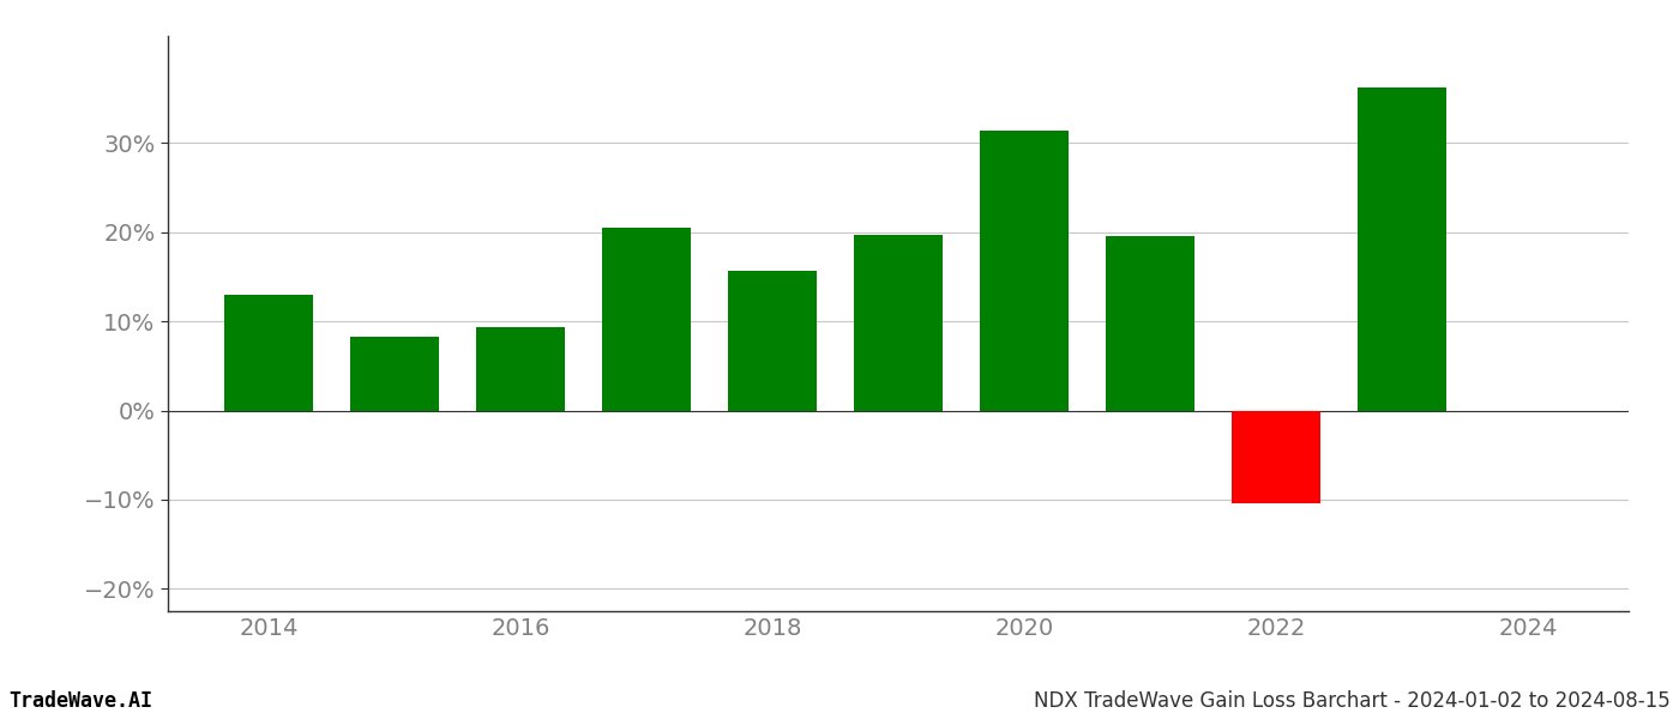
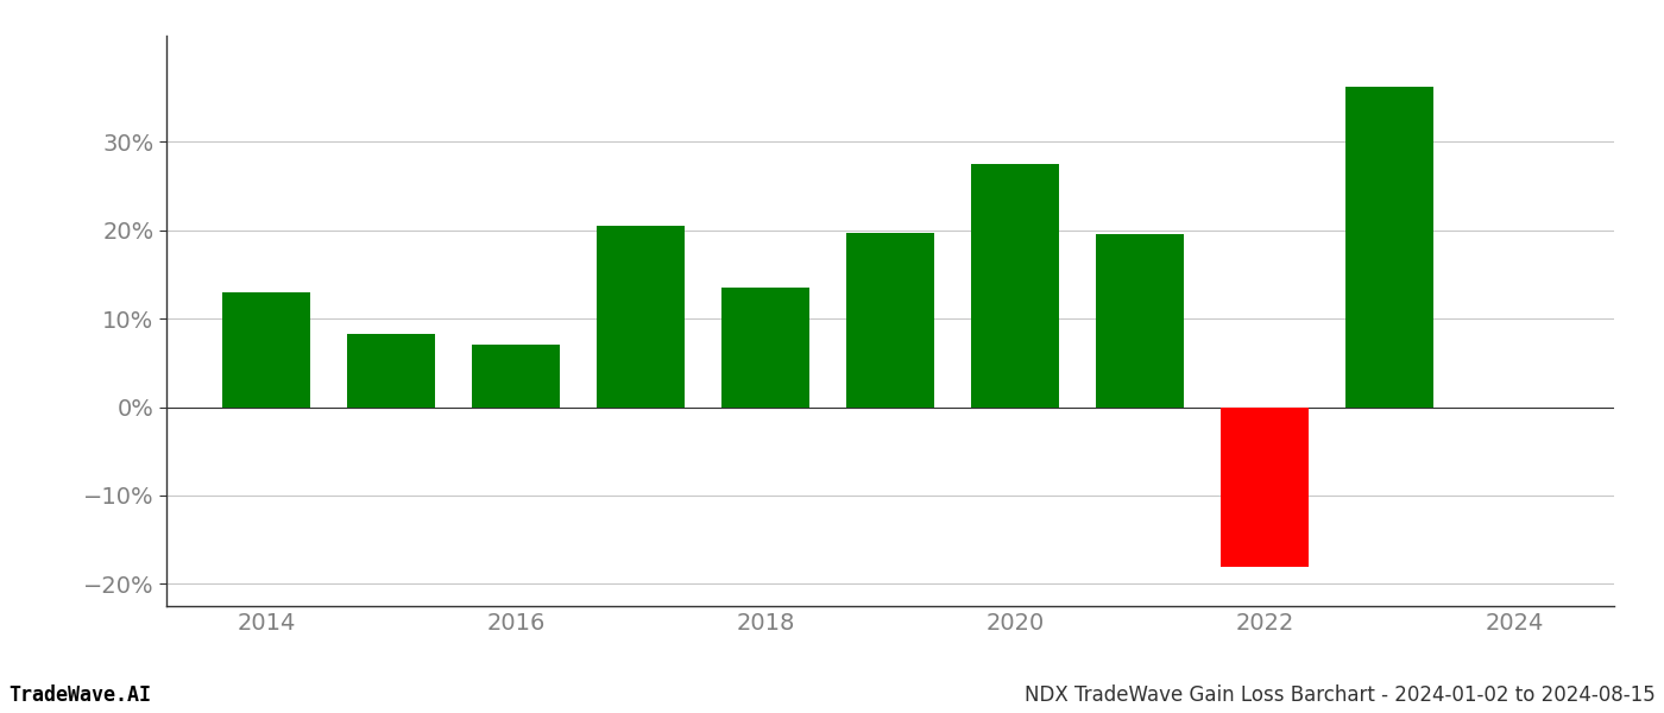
2016: 9.4% -> 7.0%
2018: 15.6% -> 13.5%
2020: 31.4% -> 27.5%
2022: -10.4% -> -18.0%
